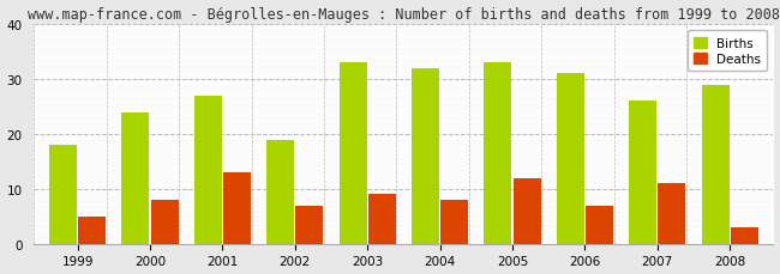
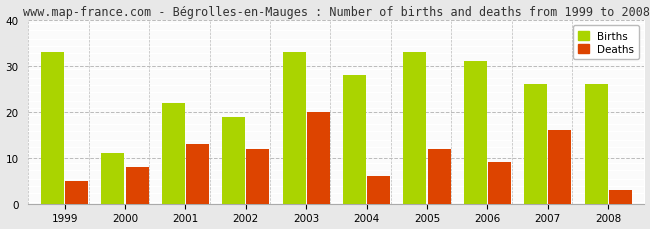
Births/1999: 18 -> 33
Births/2000: 24 -> 11
Births/2001: 27 -> 22
Deaths/2002: 7 -> 12
Deaths/2003: 9 -> 20
Births/2004: 32 -> 28
Deaths/2004: 8 -> 6
Deaths/2006: 7 -> 9
Deaths/2007: 11 -> 16
Births/2008: 29 -> 26
